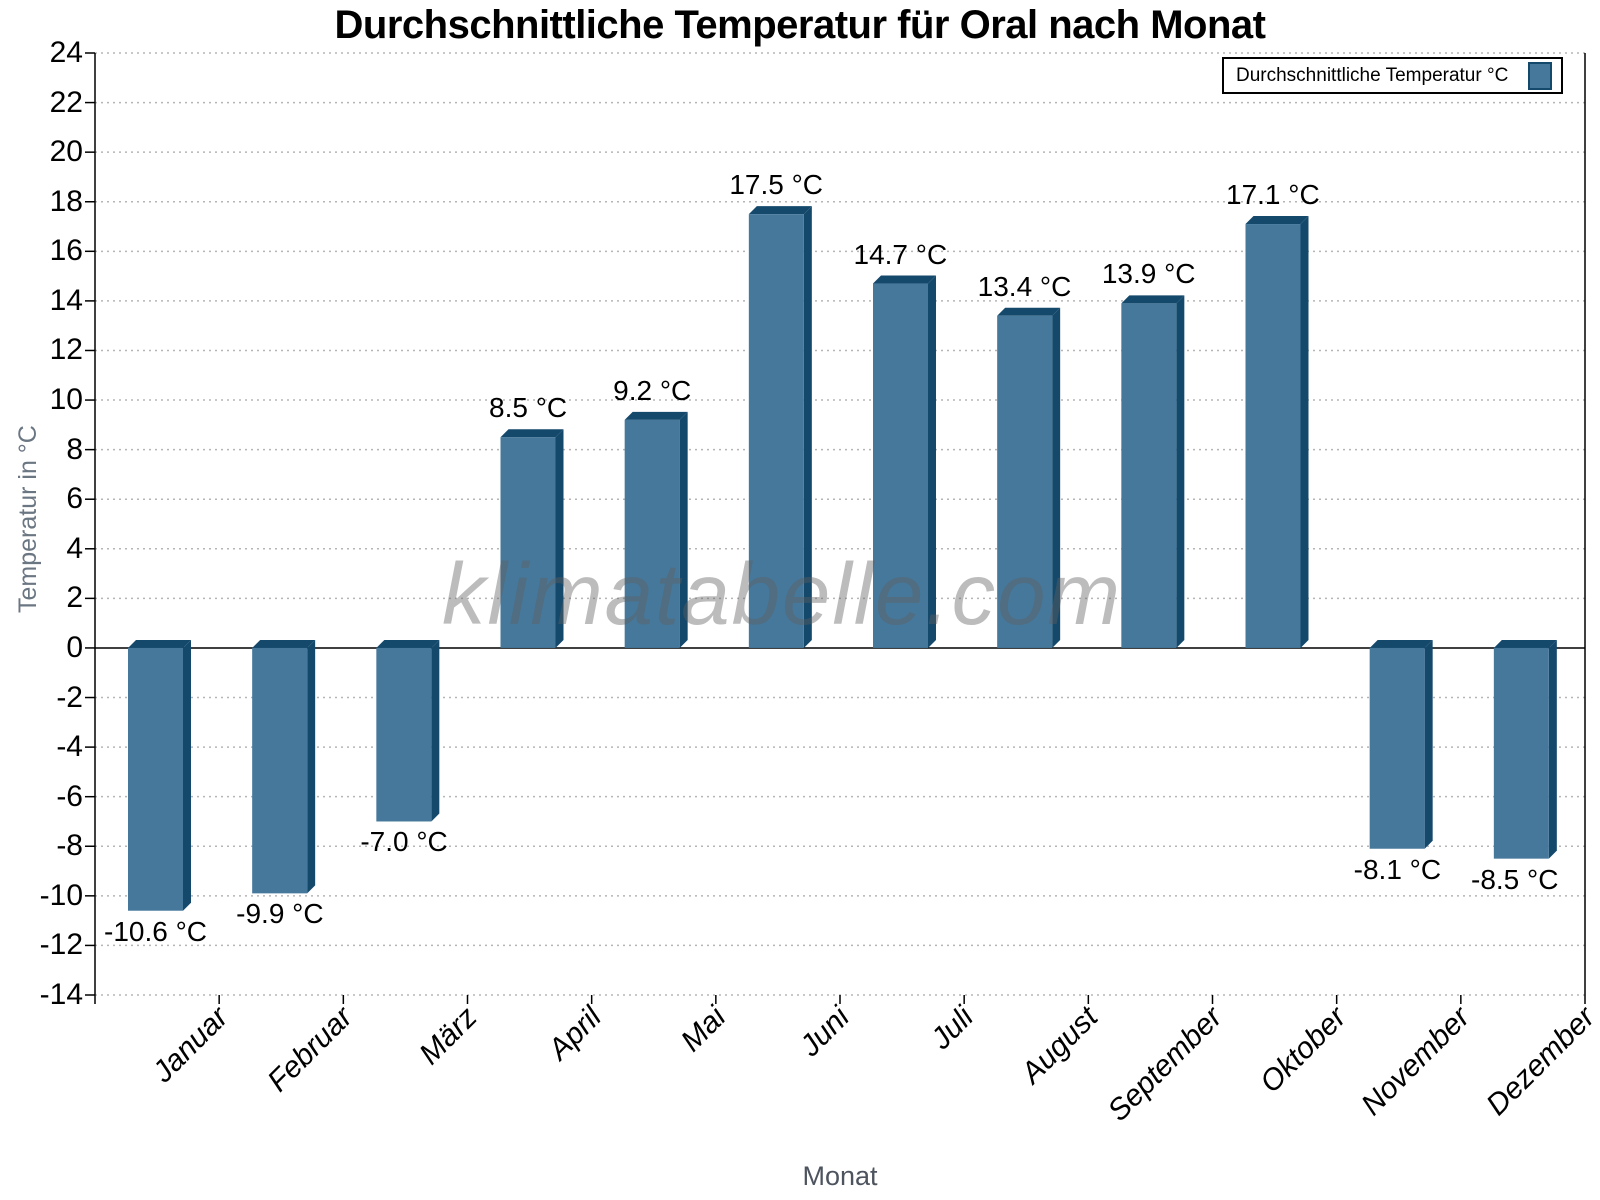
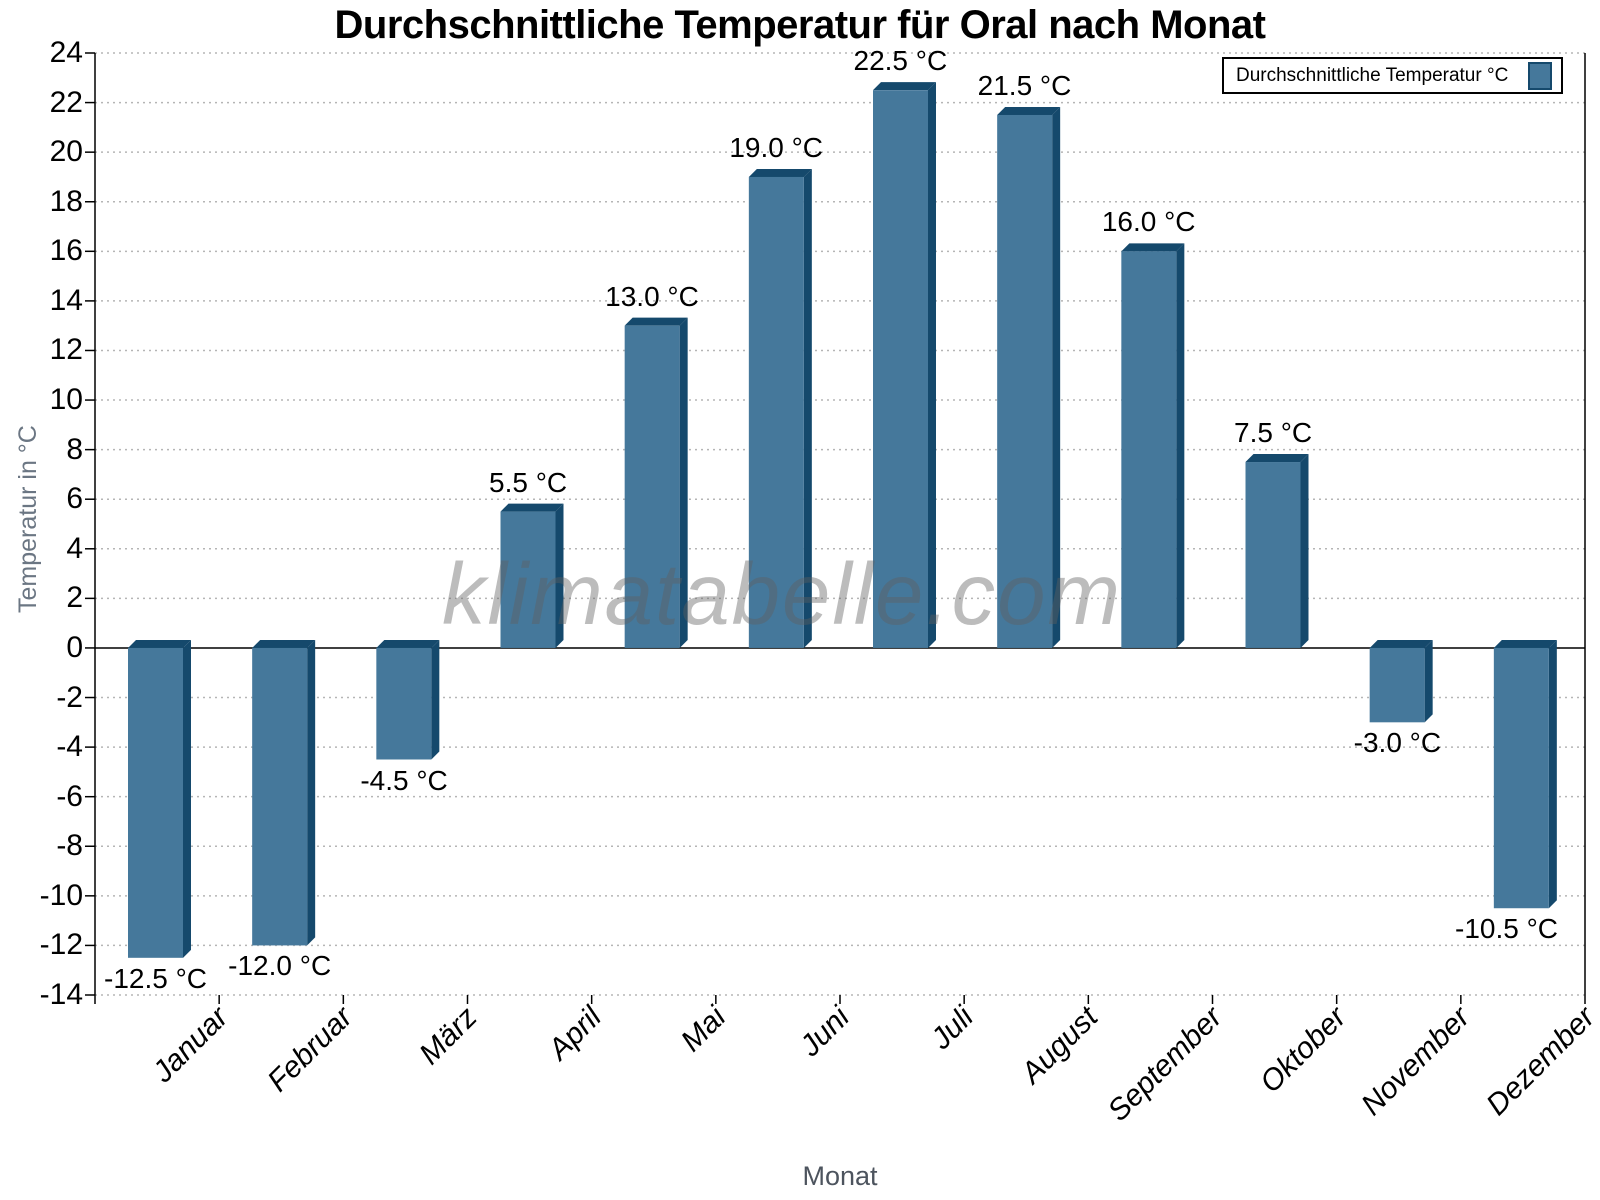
Januar: -10.6 -> -12.5
Februar: -9.9 -> -12.0
März: -7.0 -> -4.5
April: 8.5 -> 5.5
Mai: 9.2 -> 13.0
Juni: 17.5 -> 19.0
Juli: 14.7 -> 22.5
August: 13.4 -> 21.5
September: 13.9 -> 16.0
Oktober: 17.1 -> 7.5
November: -8.1 -> -3.0
Dezember: -8.5 -> -10.5
